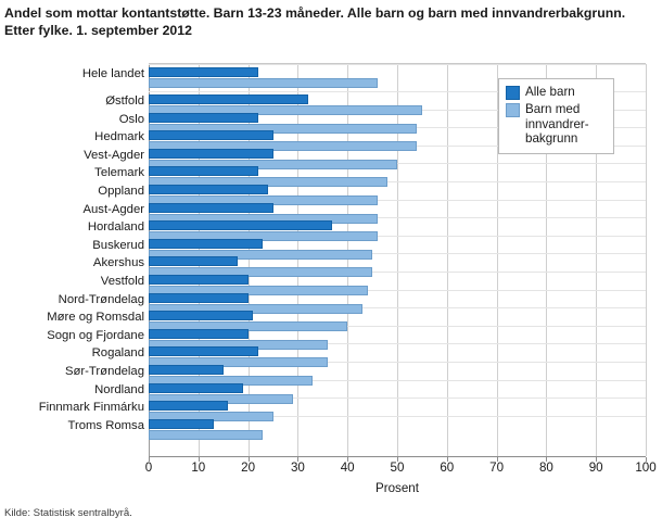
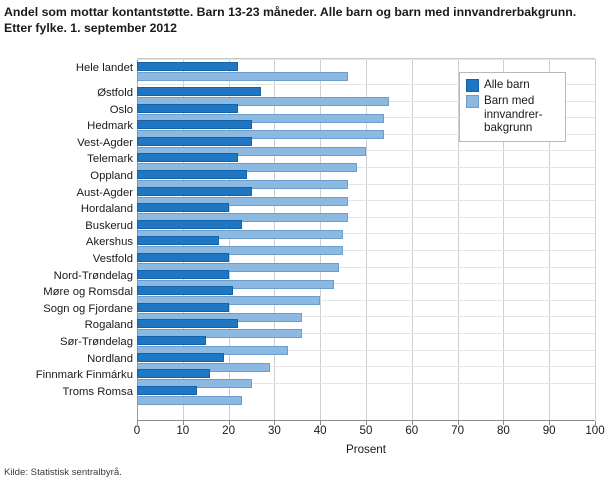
Alle barn/Østfold: 32 -> 27
Alle barn/Hordaland: 37 -> 20
